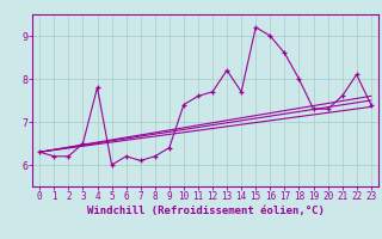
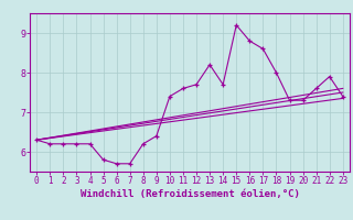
3: 6.5 -> 6.2
4: 7.8 -> 6.2
5: 6.0 -> 5.8
6: 6.2 -> 5.7
7: 6.1 -> 5.7
16: 9.0 -> 8.8
22: 8.1 -> 7.9
